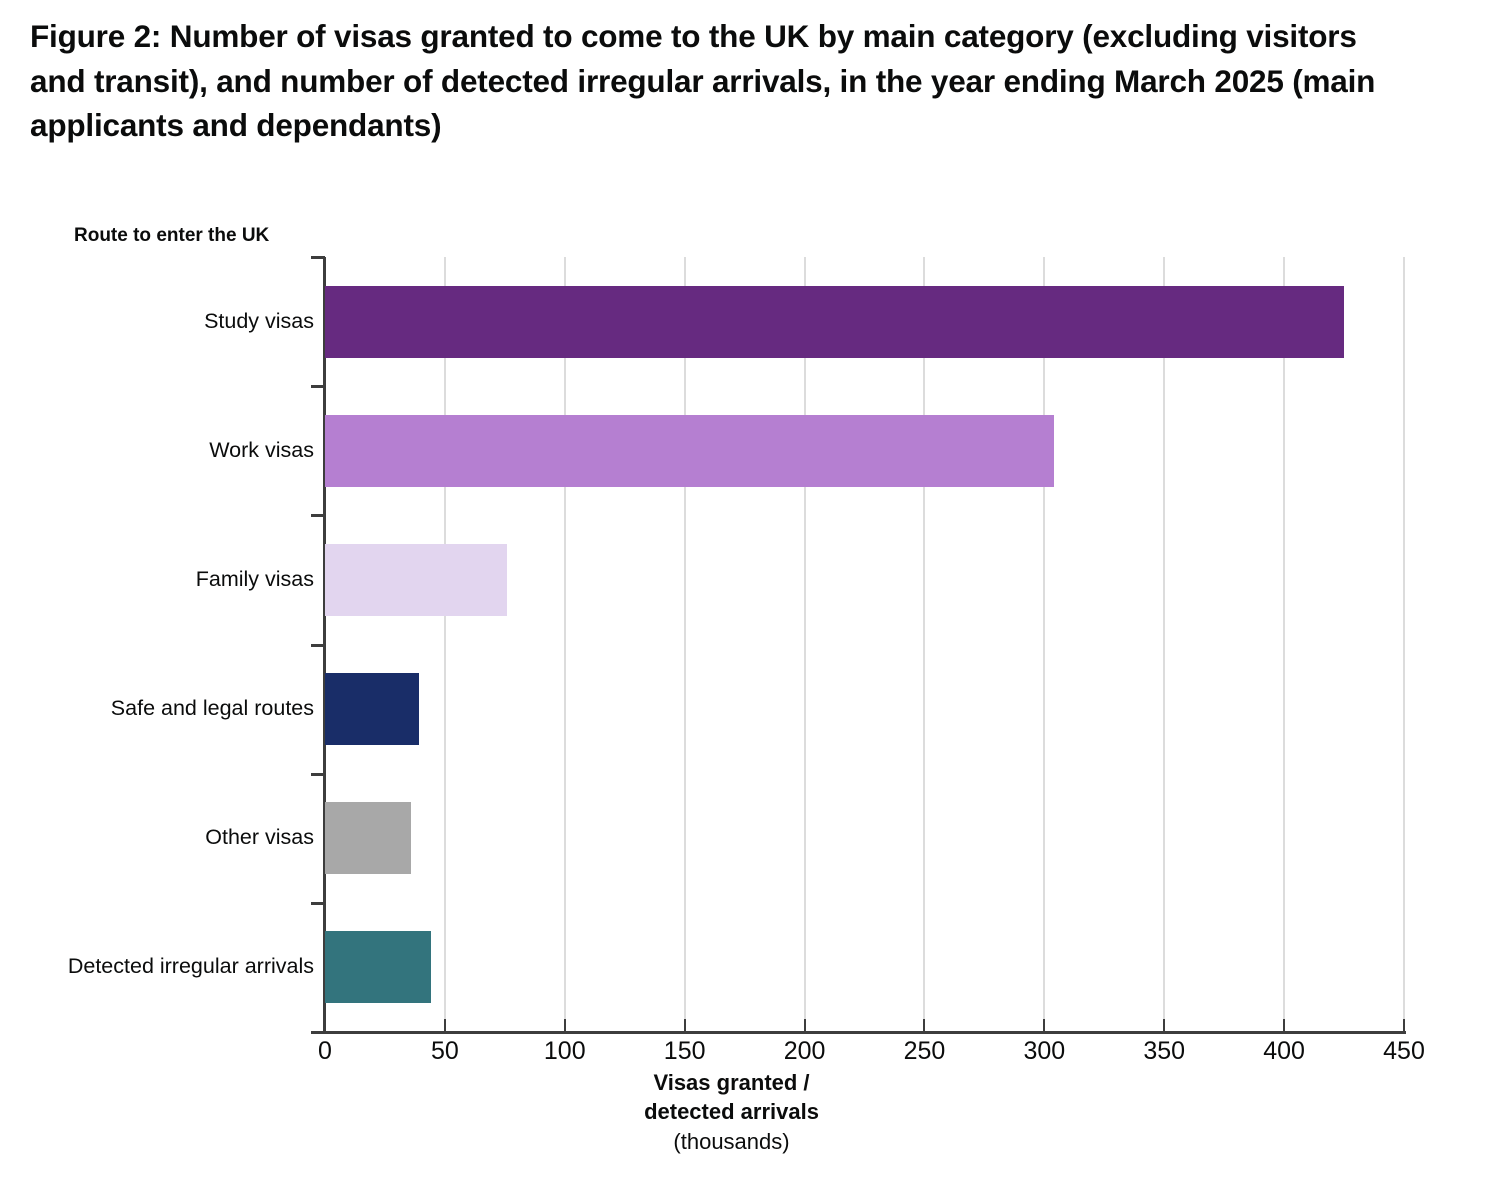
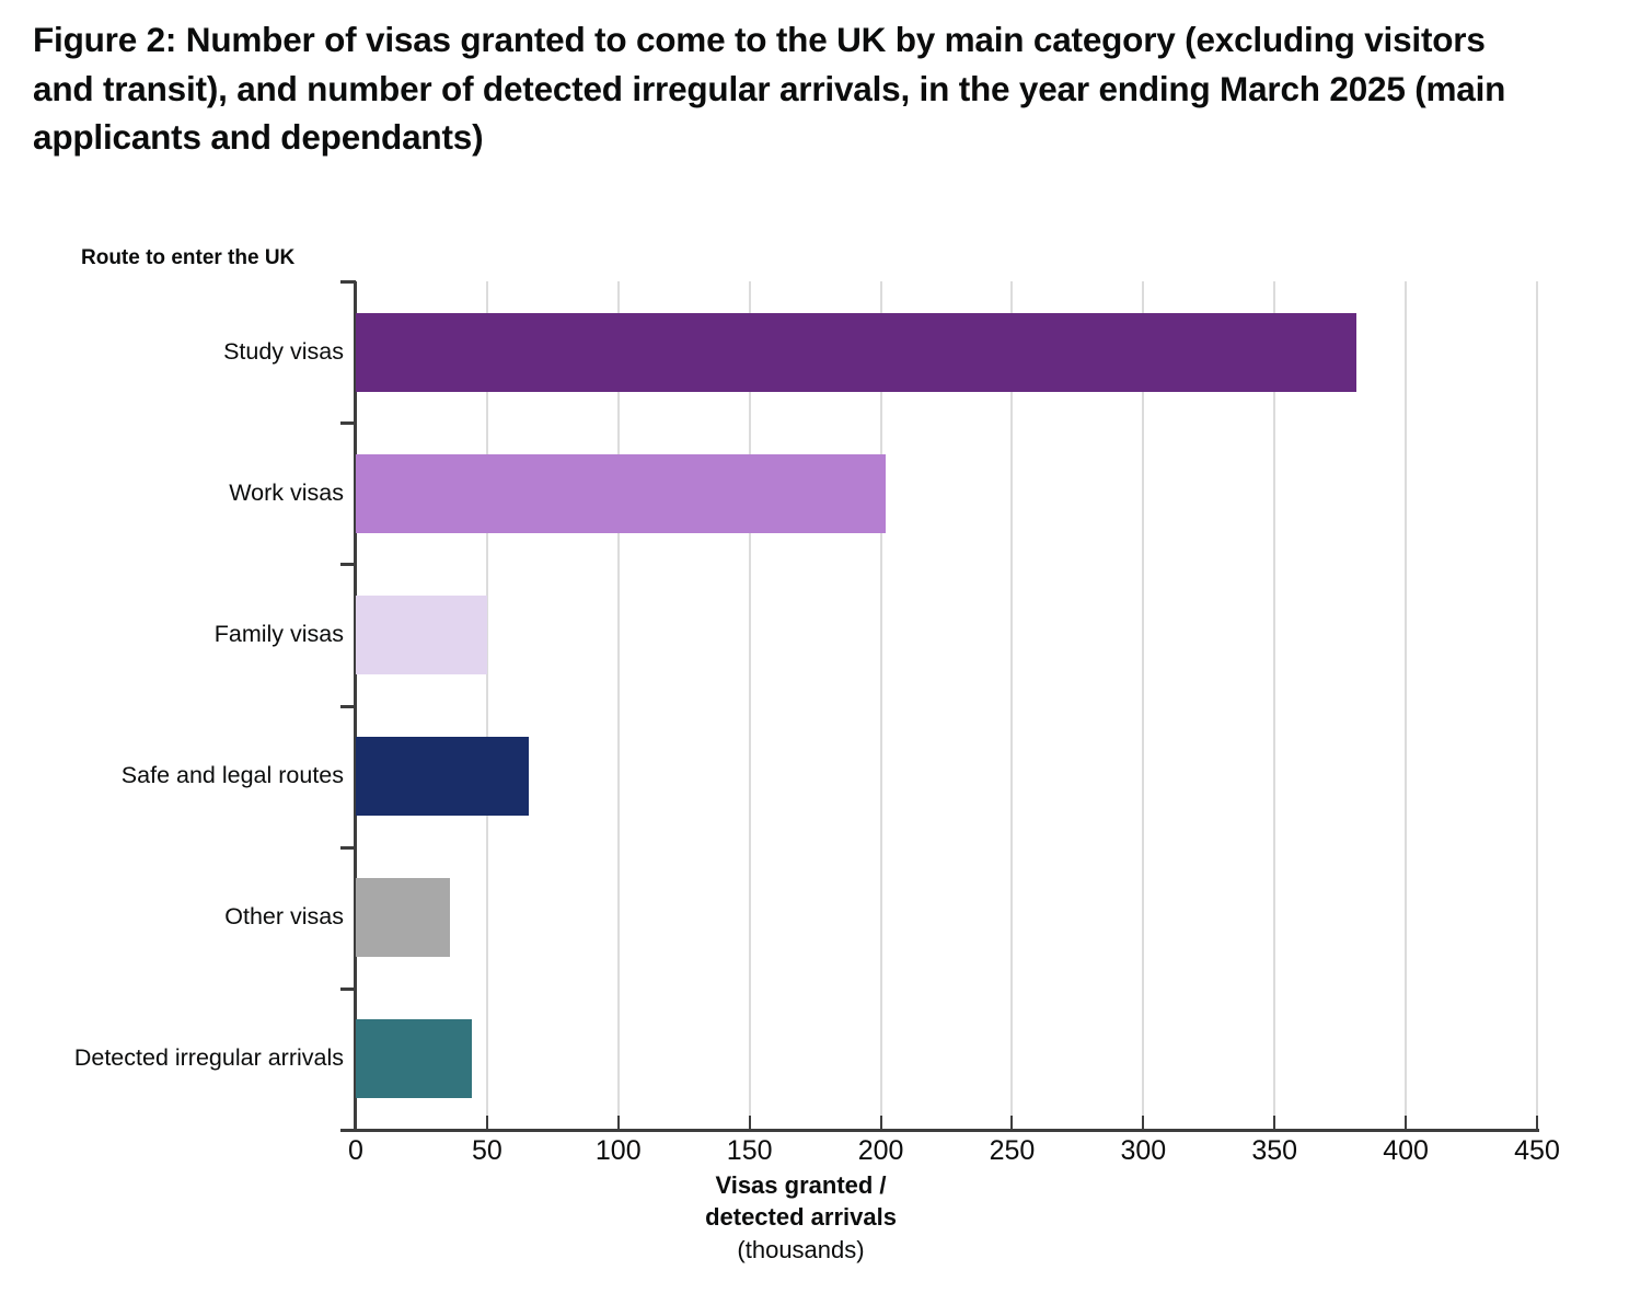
Study visas: 425 -> 381
Work visas: 304 -> 202
Family visas: 76 -> 50
Safe and legal routes: 39 -> 66
